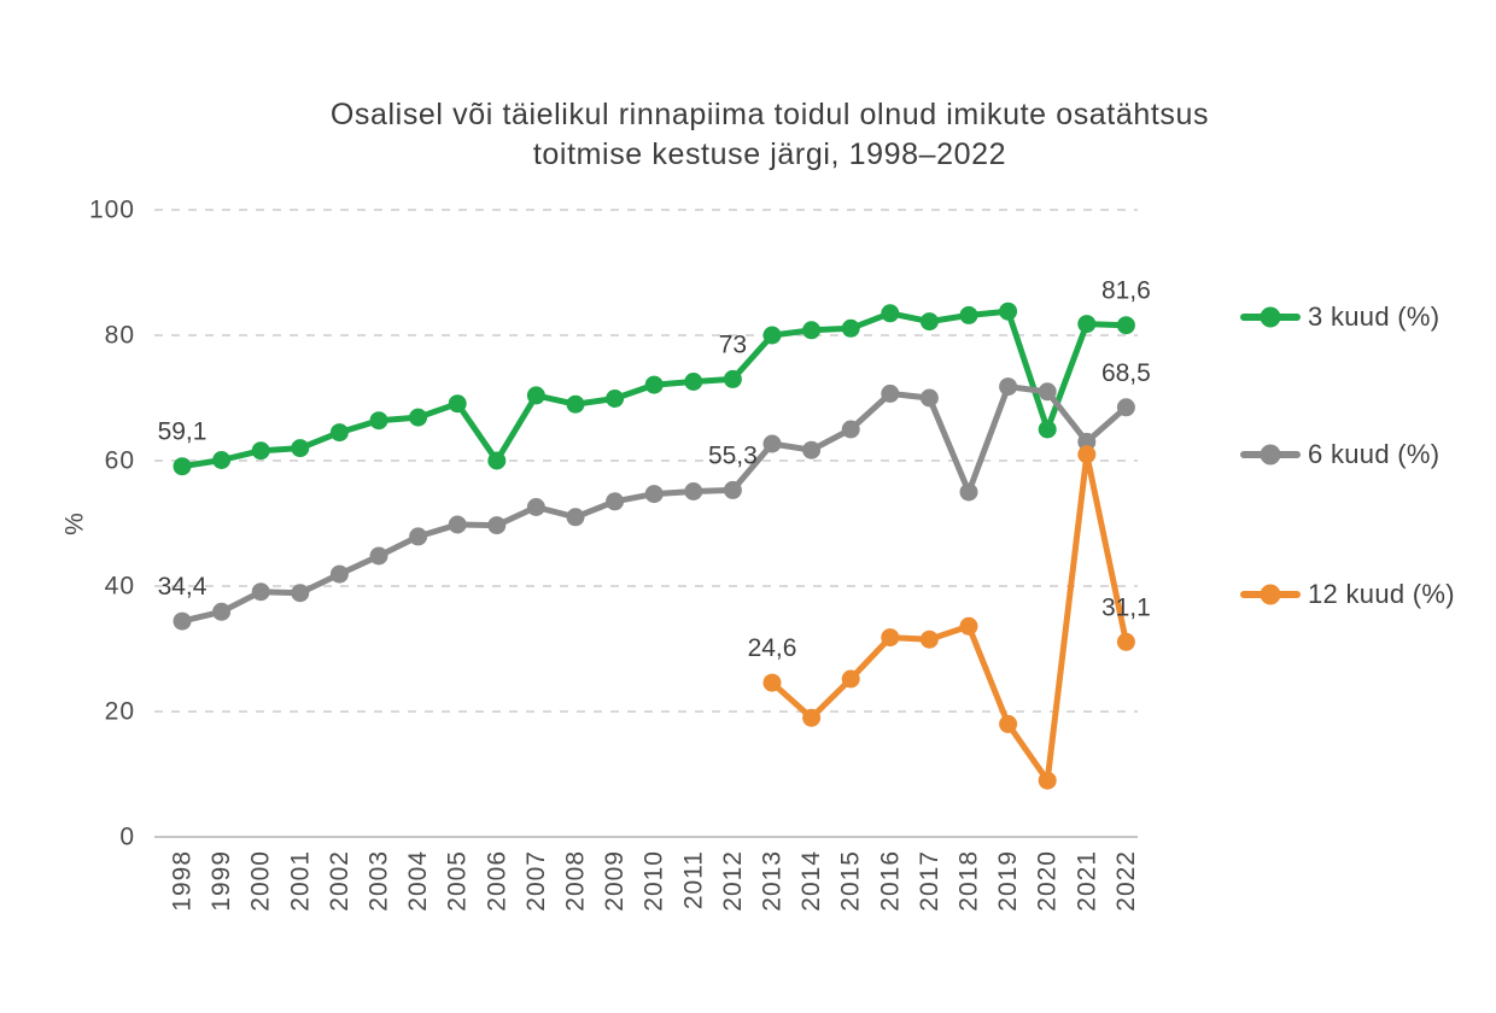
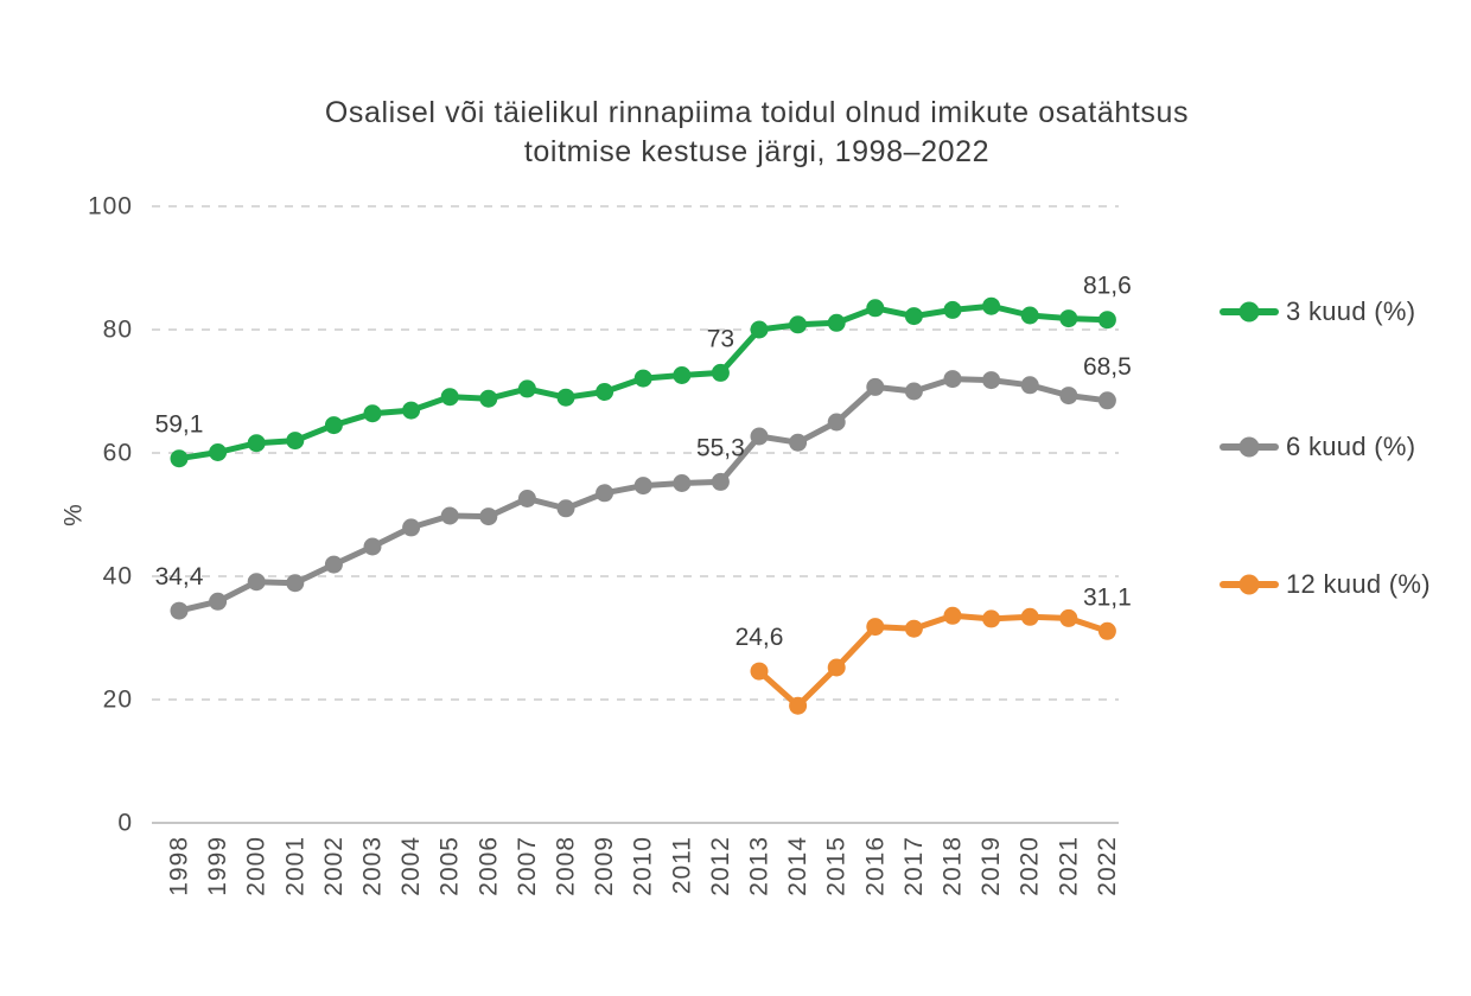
3 kuud (%)/2006: 60 -> 69
6 kuud (%)/2018: 55 -> 72
12 kuud (%)/2019: 18 -> 33
3 kuud (%)/2020: 65 -> 82
12 kuud (%)/2020: 9 -> 33
6 kuud (%)/2021: 63 -> 69
12 kuud (%)/2021: 61 -> 33
